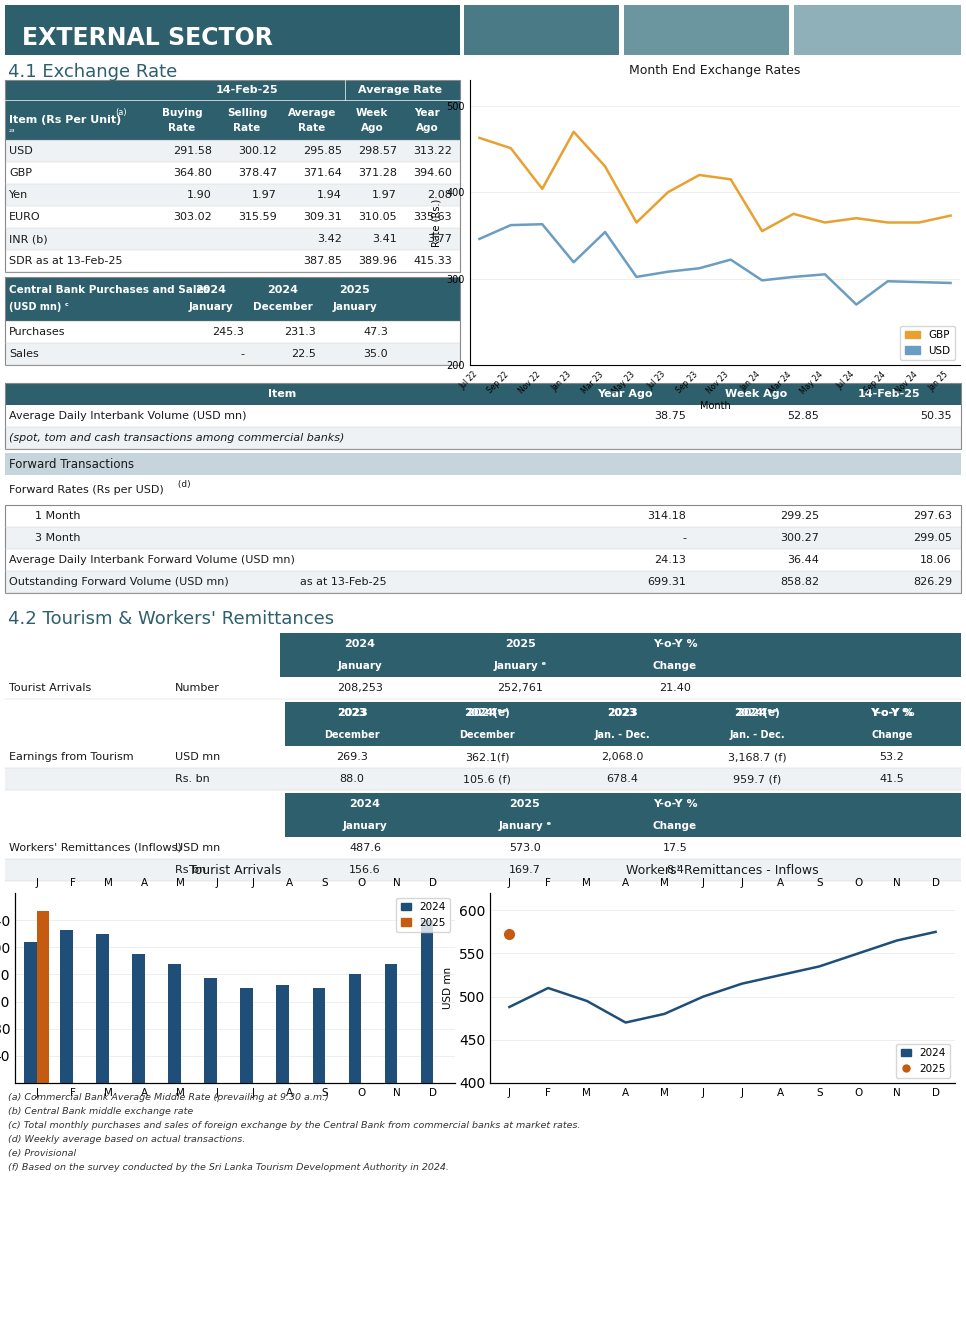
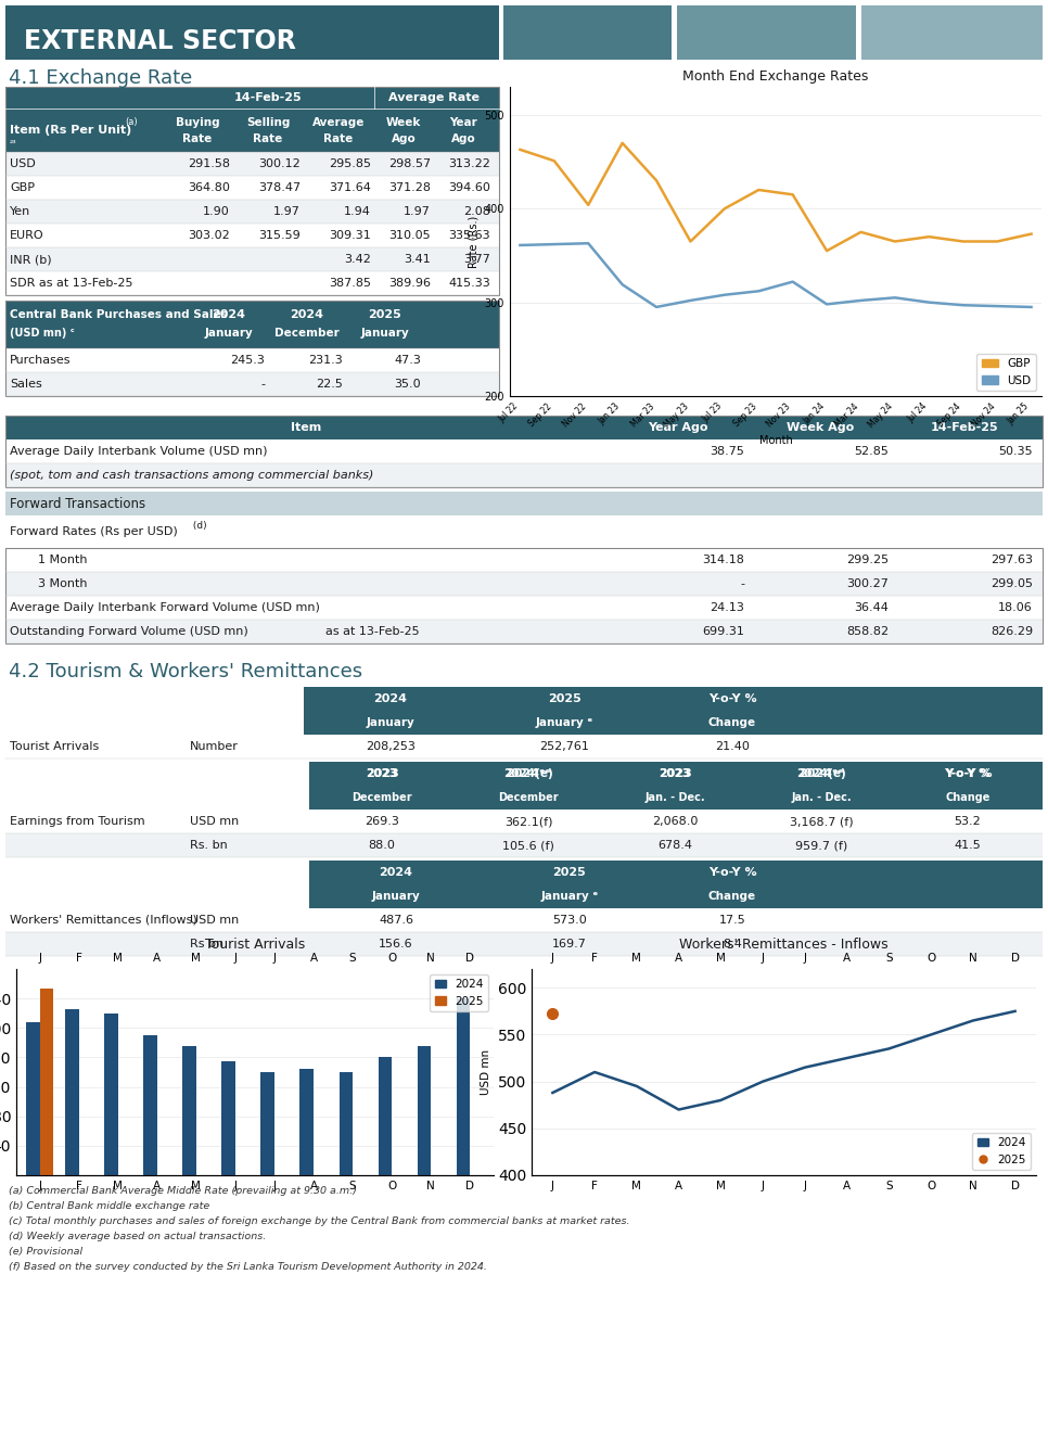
Month End Exchange Rates/USD/Jul 22: 346 -> 361
Month End Exchange Rates/USD/Mar 23: 354 -> 295
Month End Exchange Rates/USD/Jul 24: 270 -> 300
